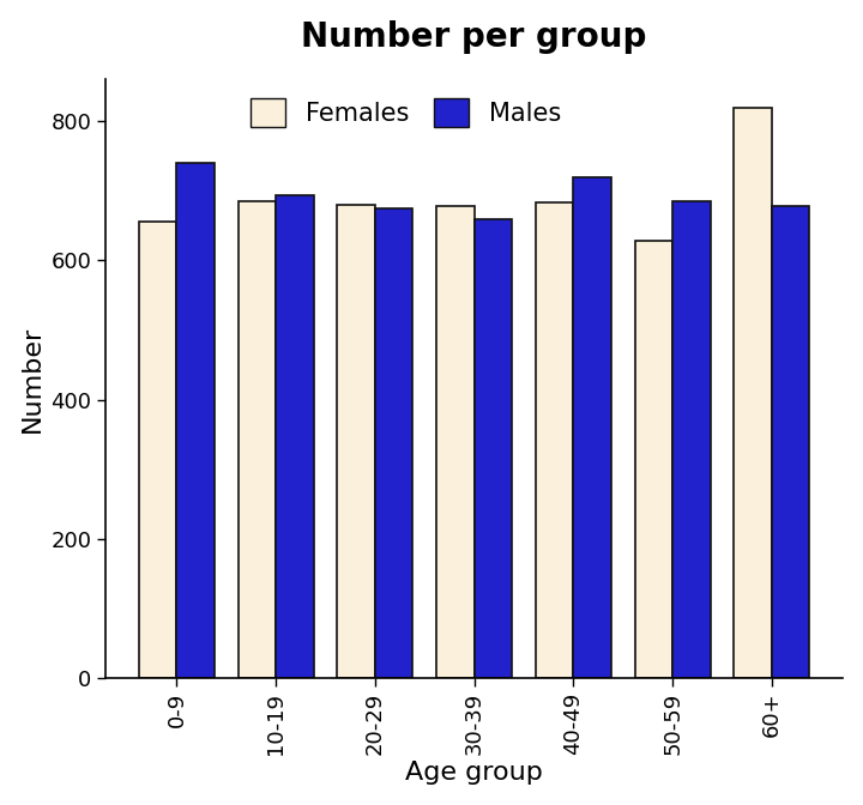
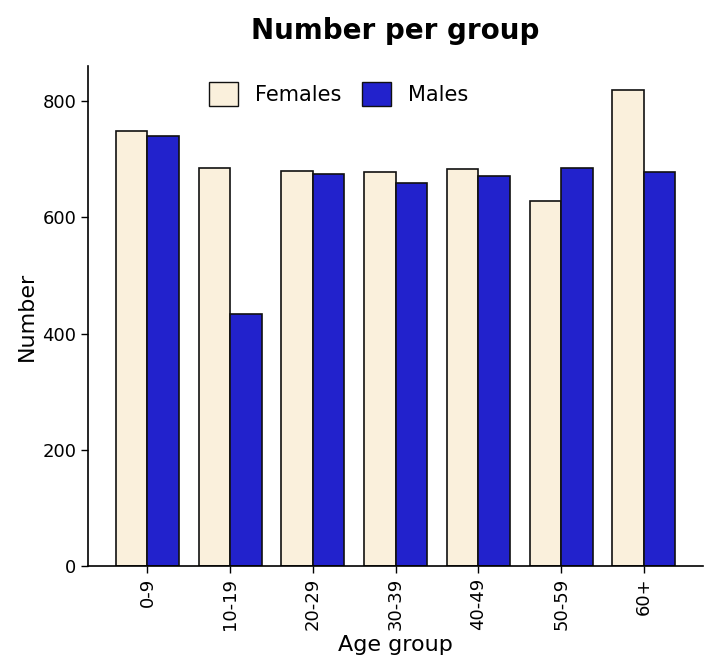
Females/0-9: 655 -> 748
Males/10-19: 693 -> 434
Males/40-49: 720 -> 672
